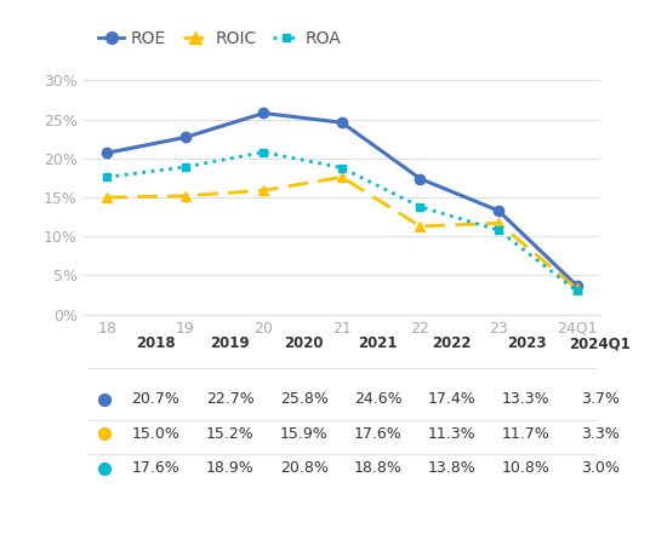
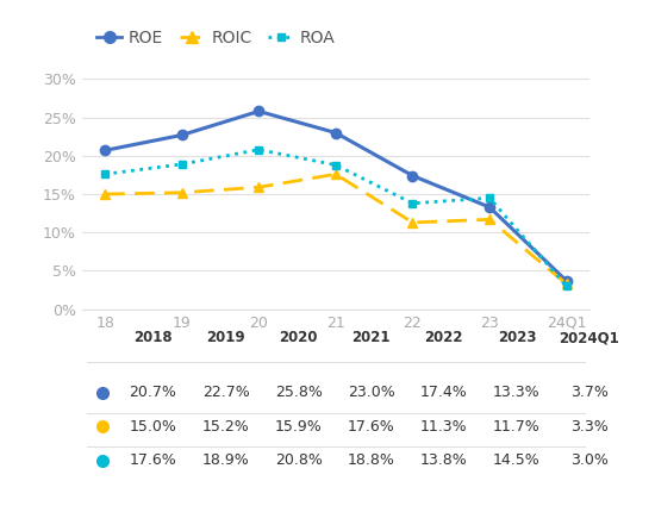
ROE/21: 24.6% -> 23.0%
ROA/23: 10.8% -> 14.5%
